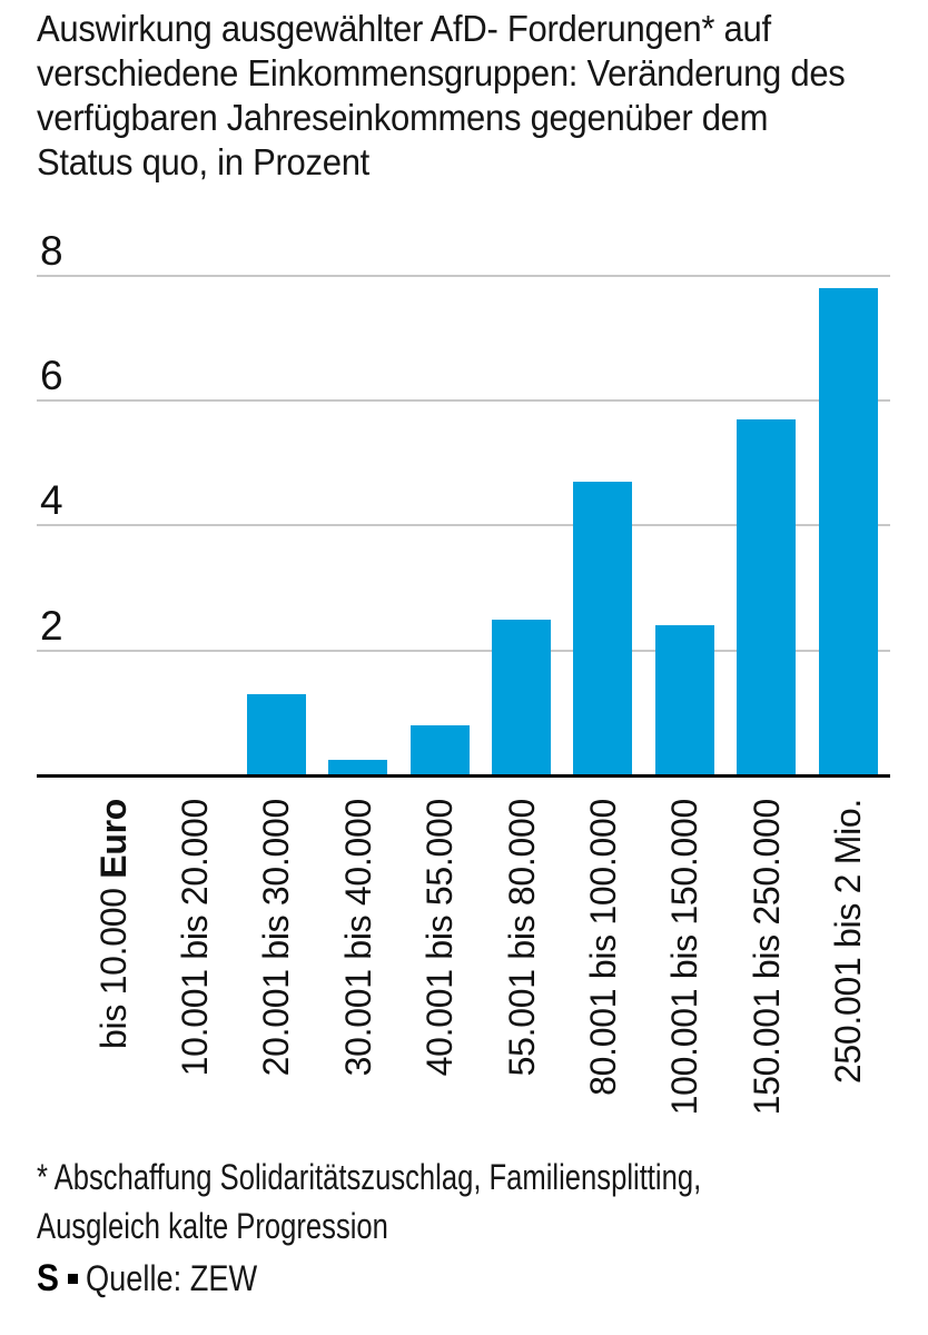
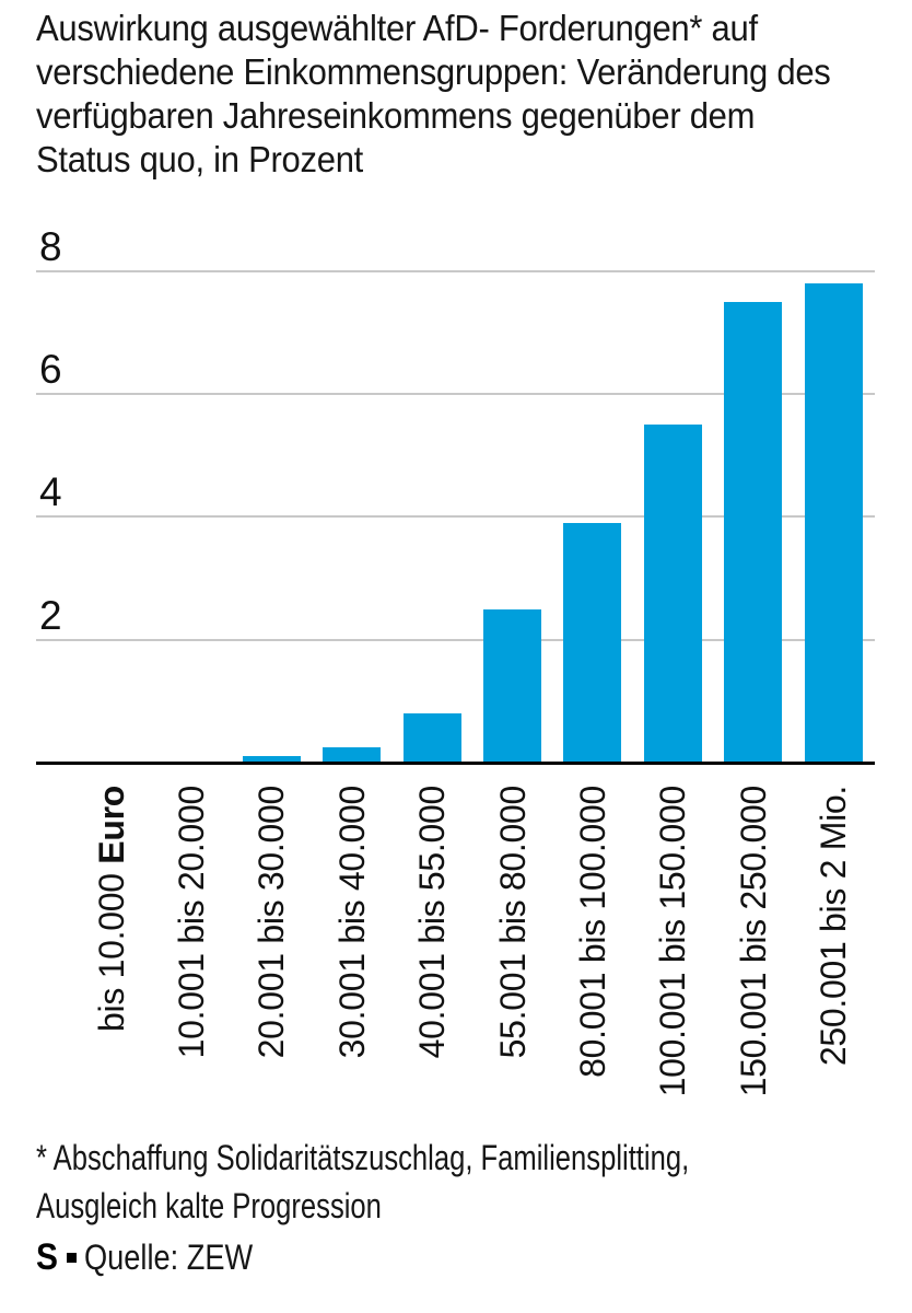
20.001 bis 30.000: 1.3 -> 0.1
80.001 bis 100.000: 4.7 -> 3.9
100.001 bis 150.000: 2.4 -> 5.5
150.001 bis 250.000: 5.7 -> 7.5
